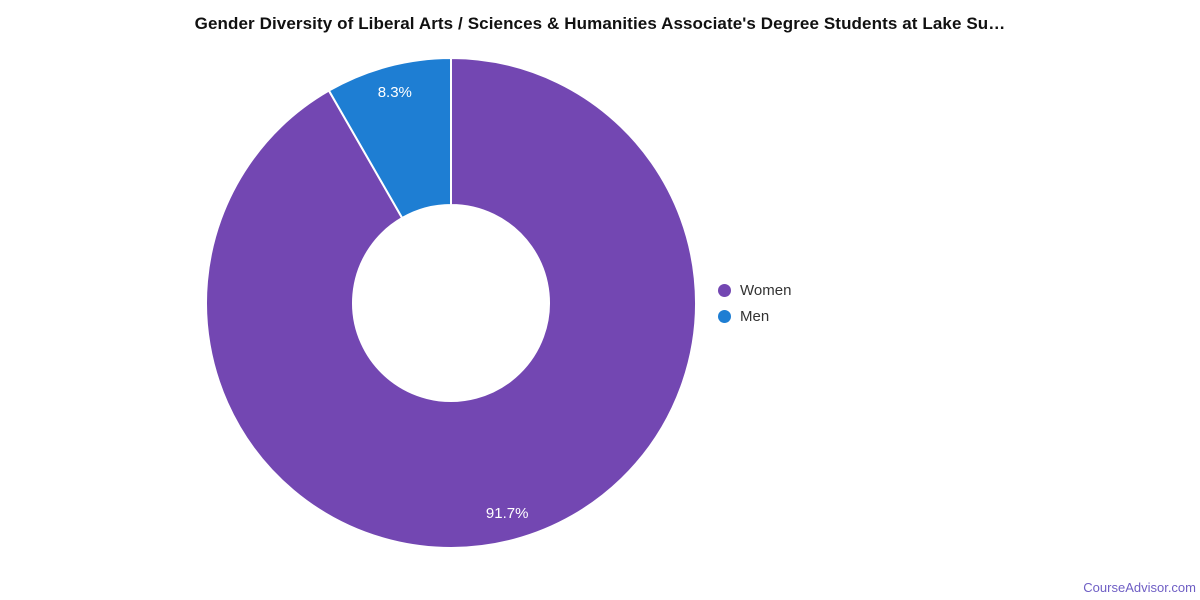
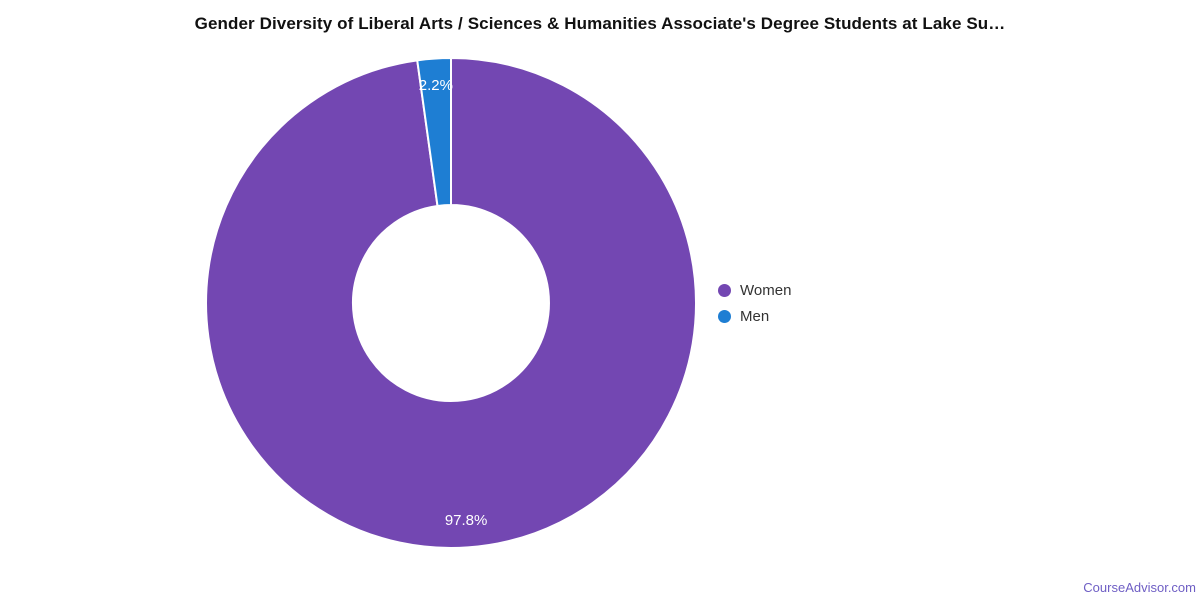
Women: 91.7% -> 97.8%
Men: 8.3% -> 2.2%
